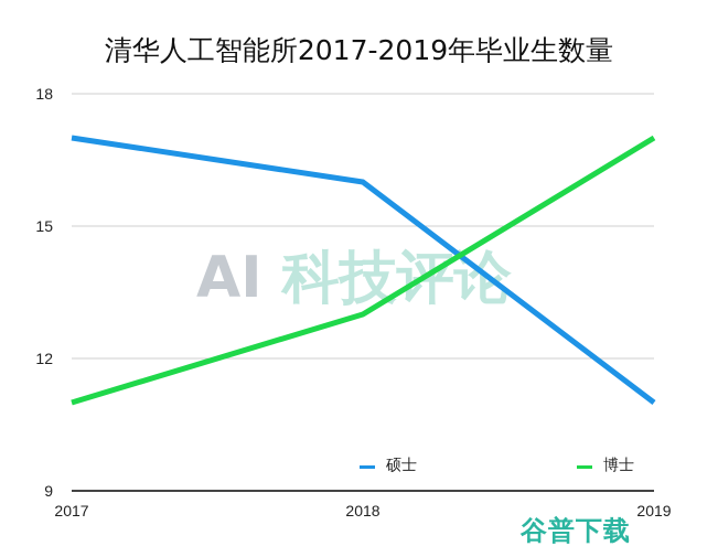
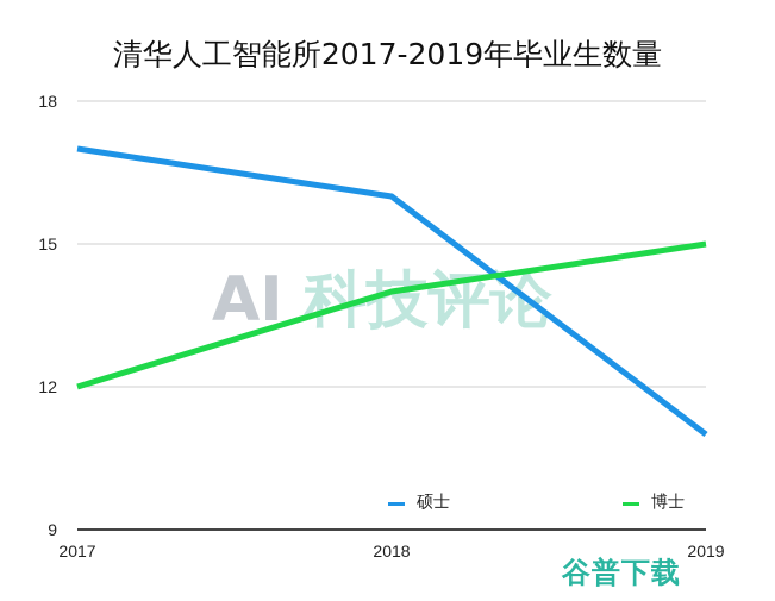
博士/2017: 11 -> 12
博士/2018: 13 -> 14
博士/2019: 17 -> 15
